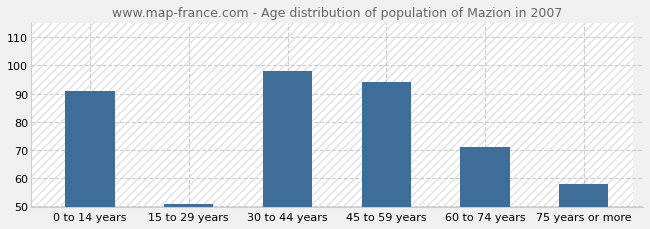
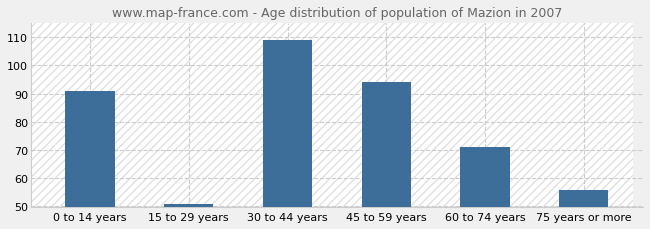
30 to 44 years: 98 -> 109
75 years or more: 58 -> 56
